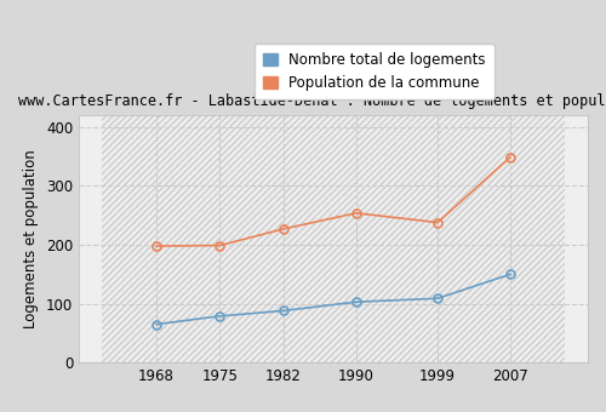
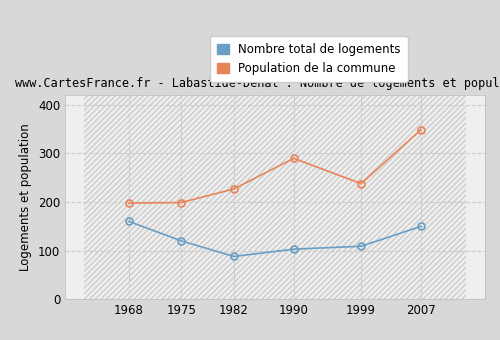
Nombre total de logements/1968: 65 -> 160
Nombre total de logements/1975: 79 -> 120
Population de la commune/1990: 254 -> 290
